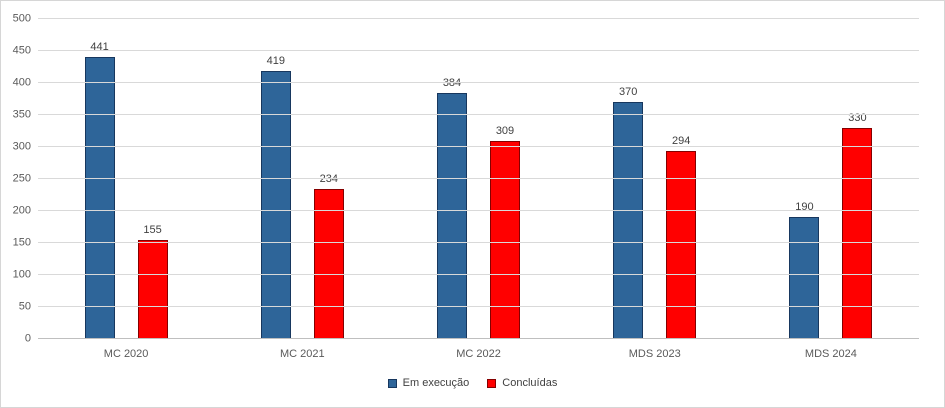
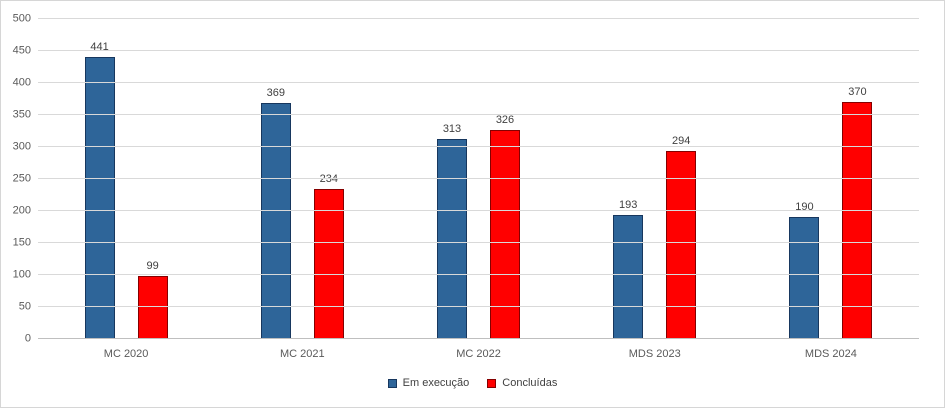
Concluídas/MC 2020: 155 -> 99
Em execução/MC 2021: 419 -> 369
Em execução/MC 2022: 384 -> 313
Concluídas/MC 2022: 309 -> 326
Em execução/MDS 2023: 370 -> 193
Concluídas/MDS 2024: 330 -> 370
